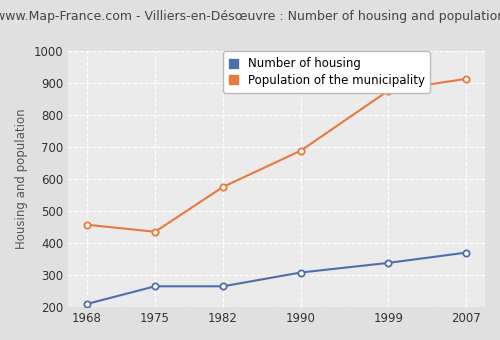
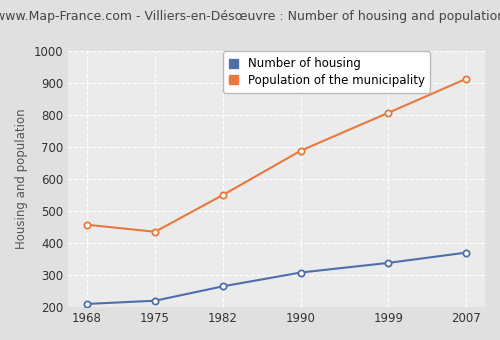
Number of housing/1975: 265 -> 220
Population of the municipality/1982: 575 -> 550
Population of the municipality/1999: 875 -> 806
